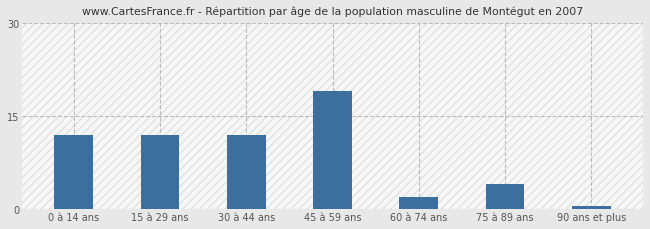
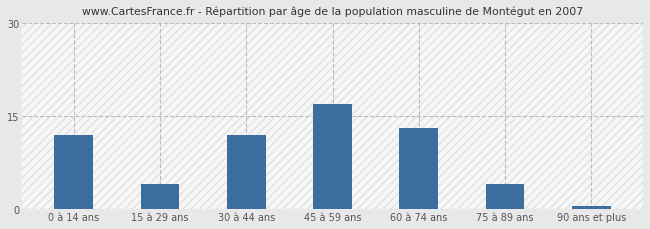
15 à 29 ans: 12.0 -> 4.0
45 à 59 ans: 19.0 -> 17.0
60 à 74 ans: 2.0 -> 13.0
